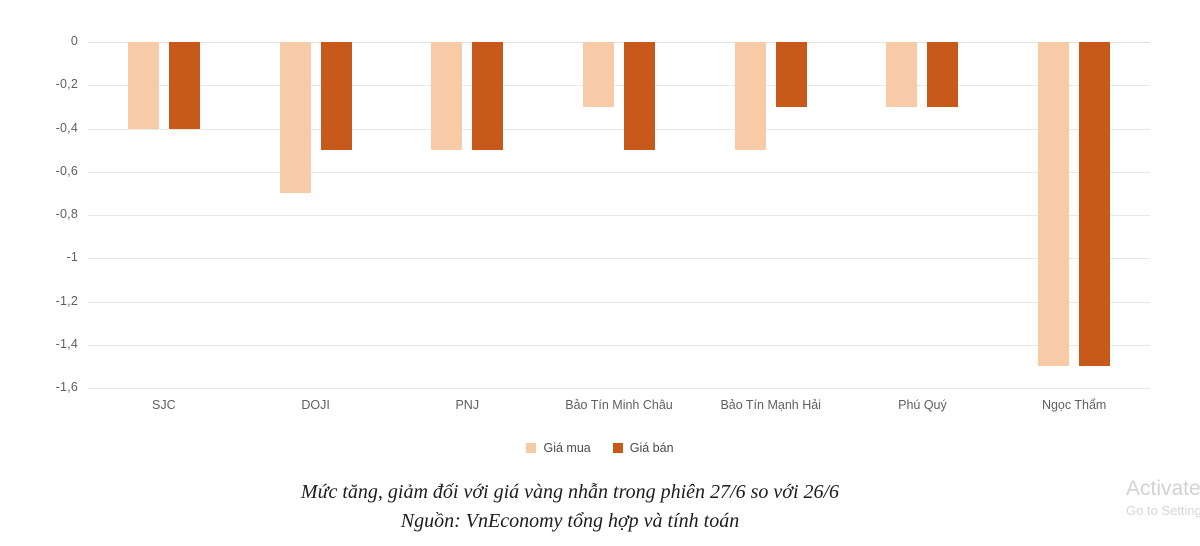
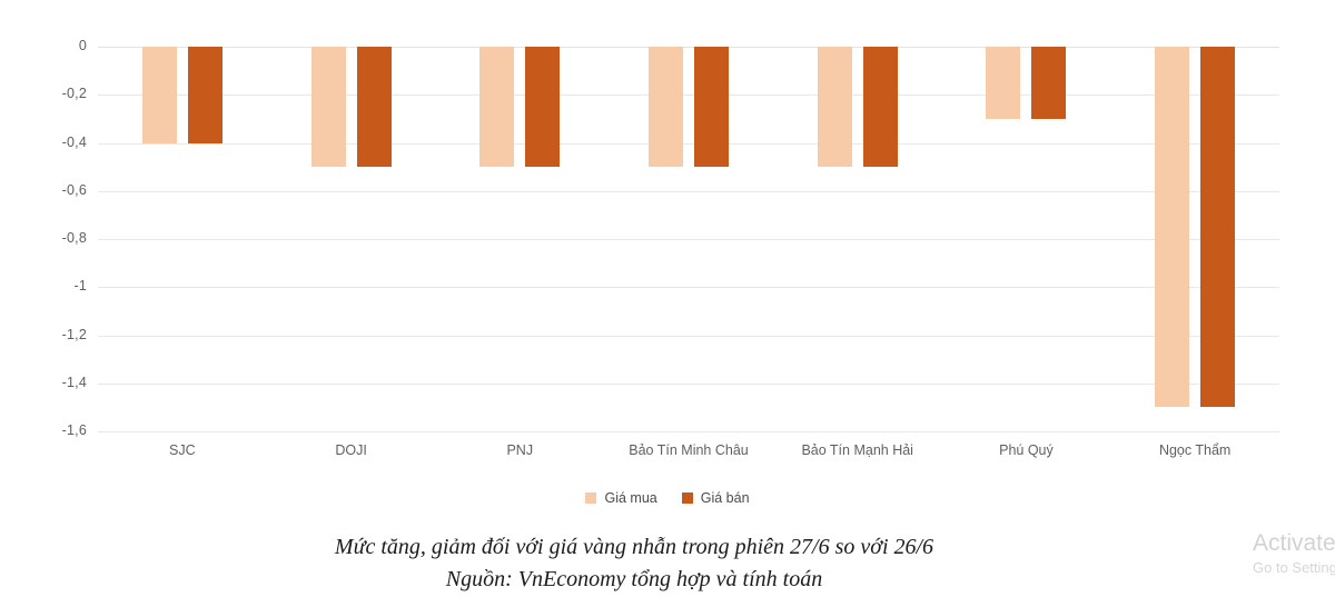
Giá mua/DOJI: -0,7 -> -0,5
Giá mua/Bảo Tín Minh Châu: -0,3 -> -0,5
Giá bán/Bảo Tín Mạnh Hải: -0,3 -> -0,5
